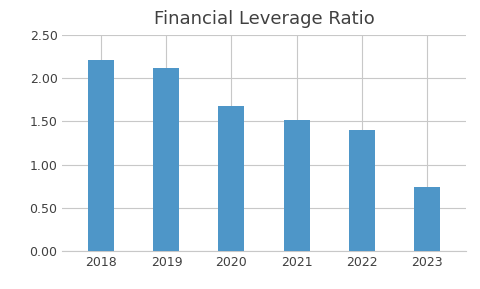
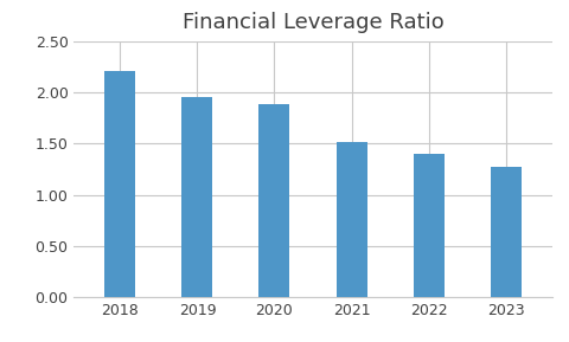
2019: 2.12 -> 1.95
2020: 1.68 -> 1.88
2023: 0.74 -> 1.27
